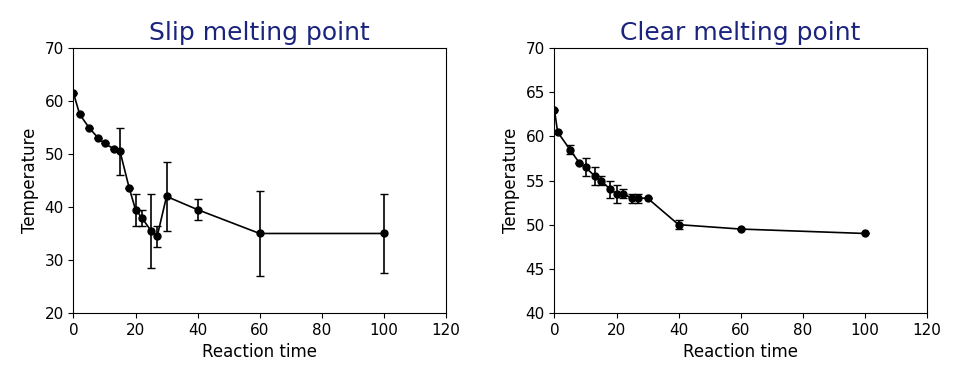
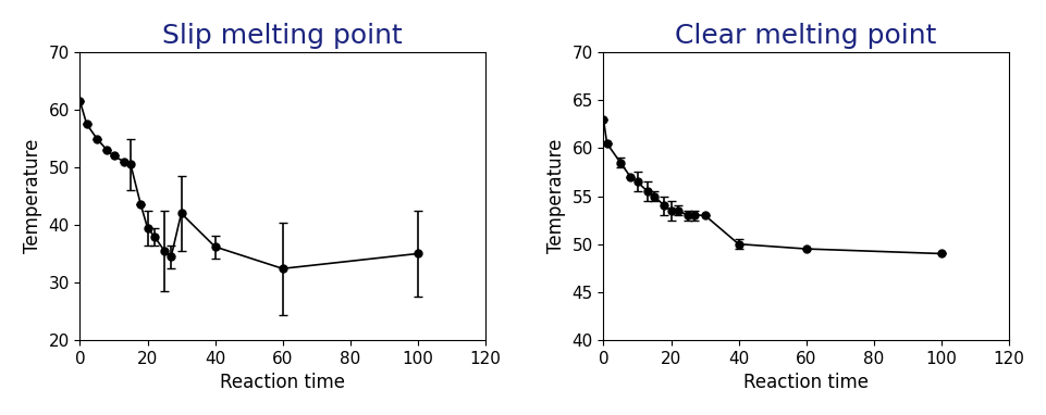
Slip melting point/40: 39.5 -> 36.2
Slip melting point/60: 35.0 -> 32.4
